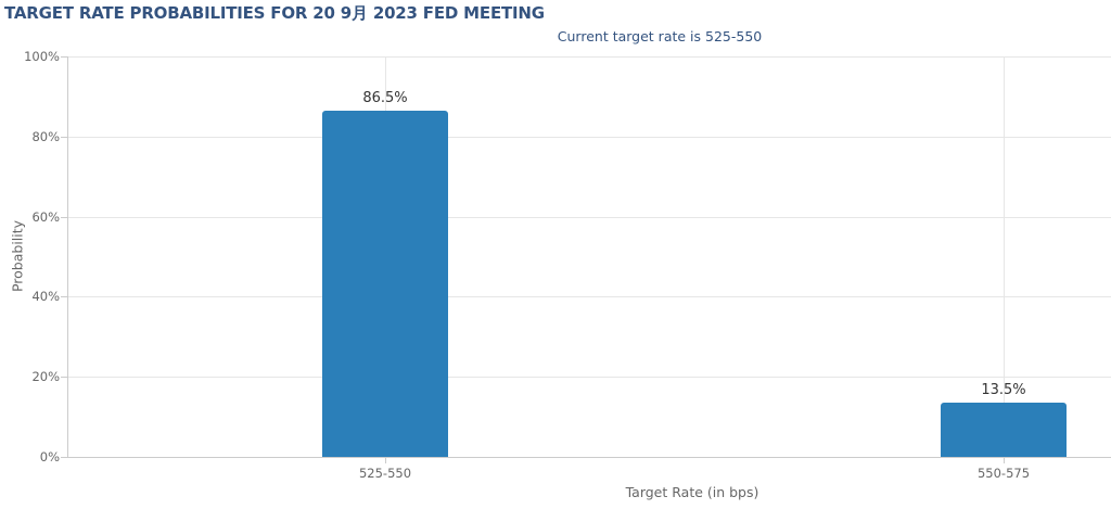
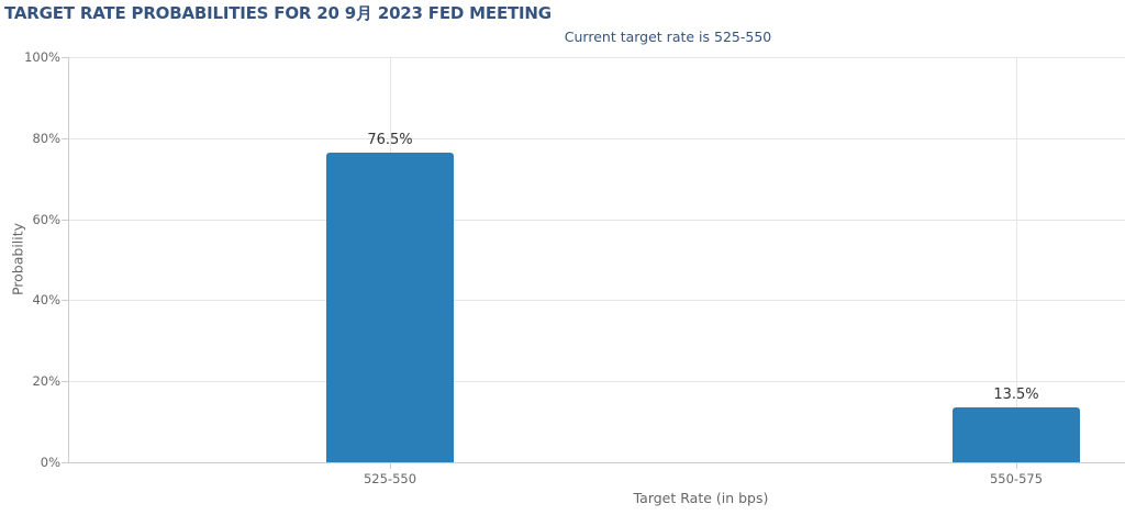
525-550: 86.5% -> 76.5%
